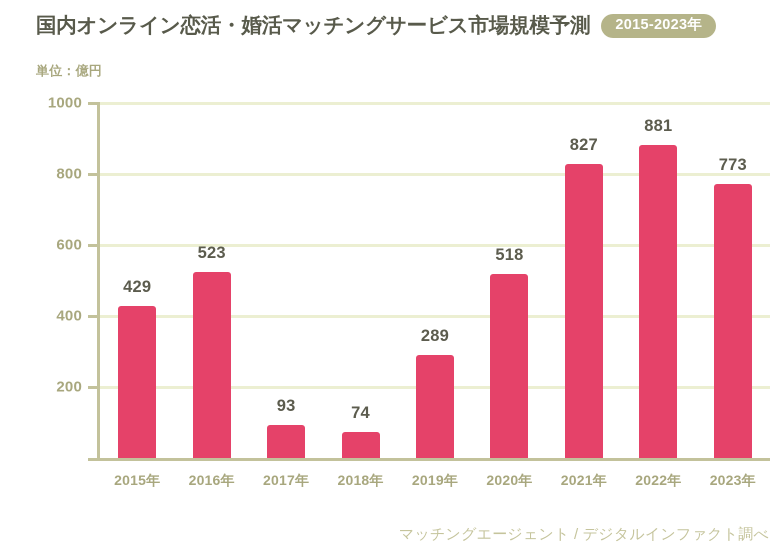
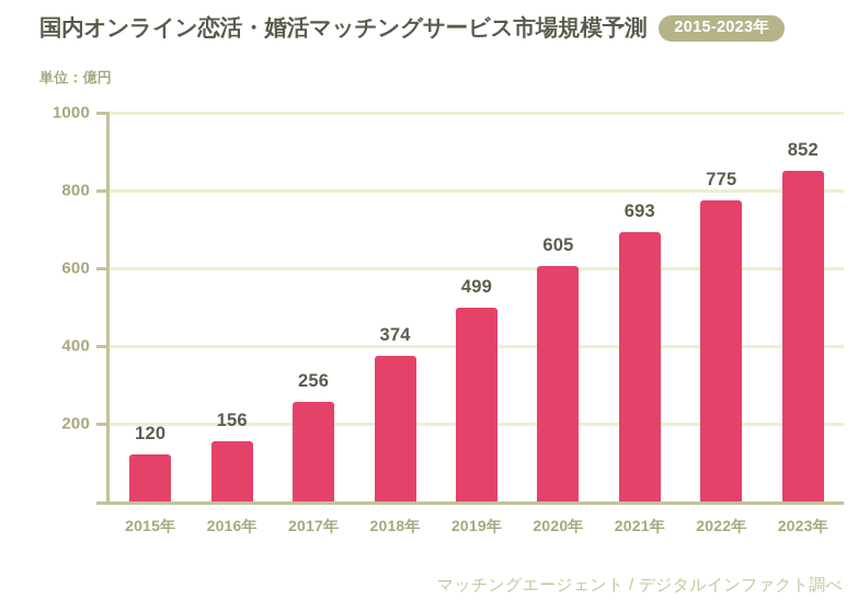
2015年: 429 -> 120
2016年: 523 -> 156
2017年: 93 -> 256
2018年: 74 -> 374
2019年: 289 -> 499
2020年: 518 -> 605
2021年: 827 -> 693
2022年: 881 -> 775
2023年: 773 -> 852
